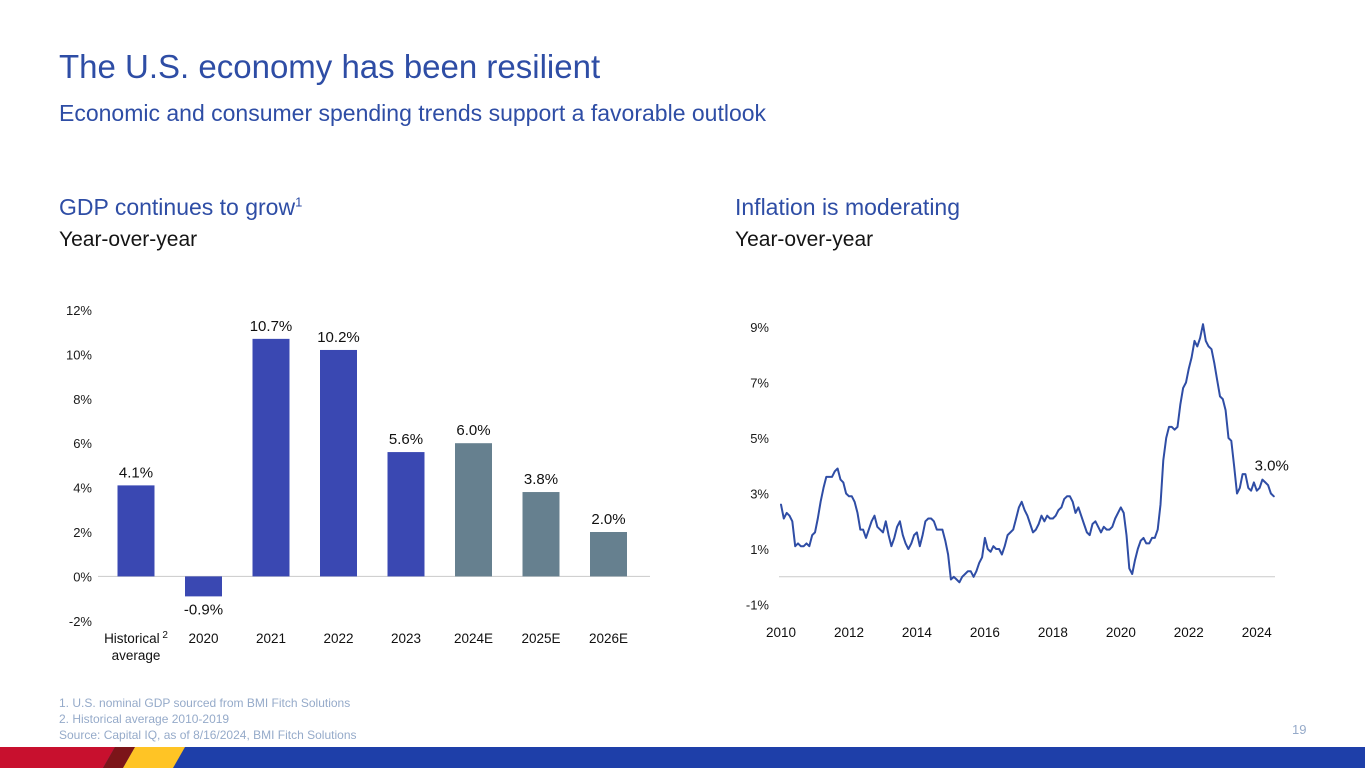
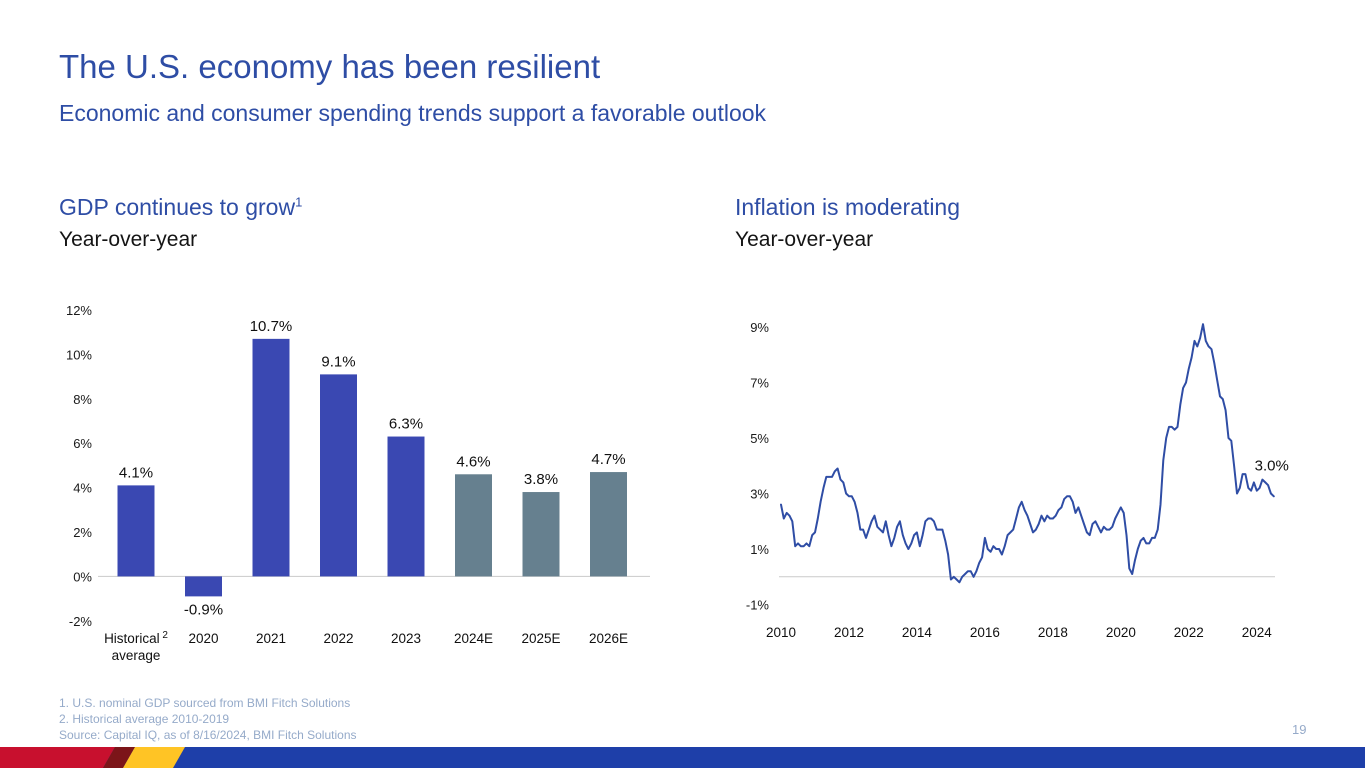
GDP continues to grow/2022: 10.2% -> 9.1%
GDP continues to grow/2023: 5.6% -> 6.3%
GDP continues to grow/2024E: 6.0% -> 4.6%
GDP continues to grow/2026E: 2.0% -> 4.7%
